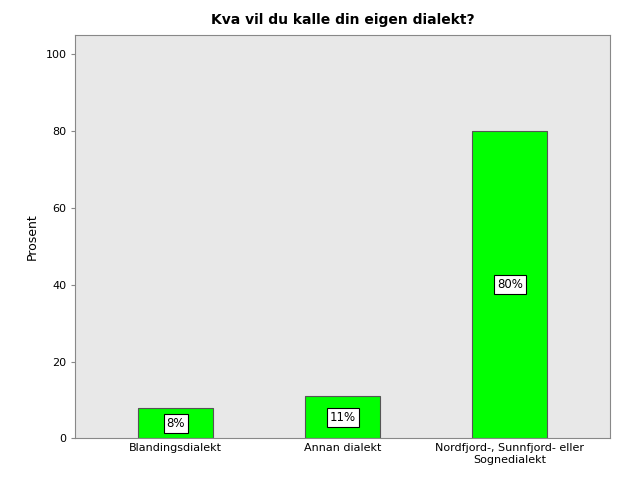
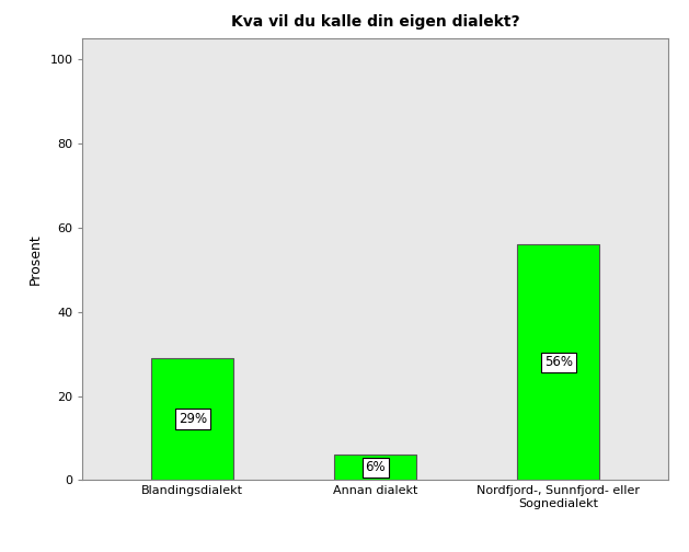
Blandingsdialekt: 8% -> 29%
Annan dialekt: 11% -> 6%
Nordfjord-, Sunnfjord- eller Sognedialekt: 80% -> 56%
